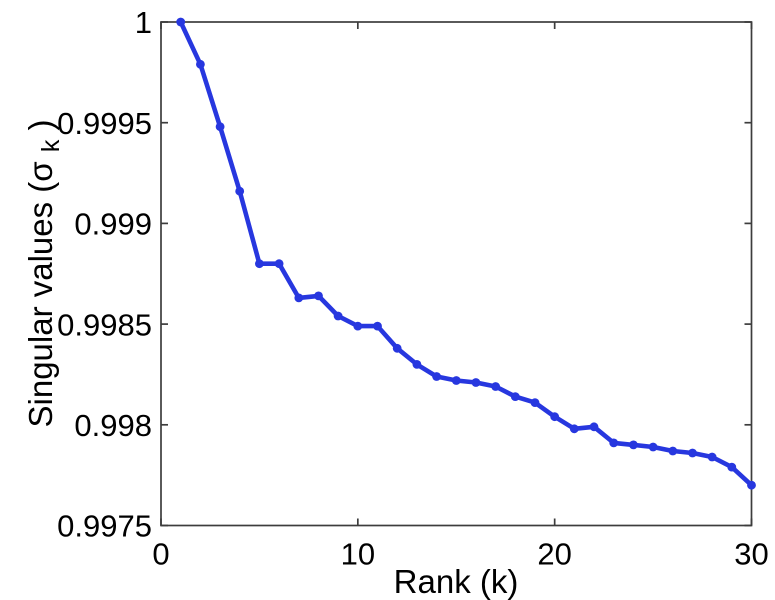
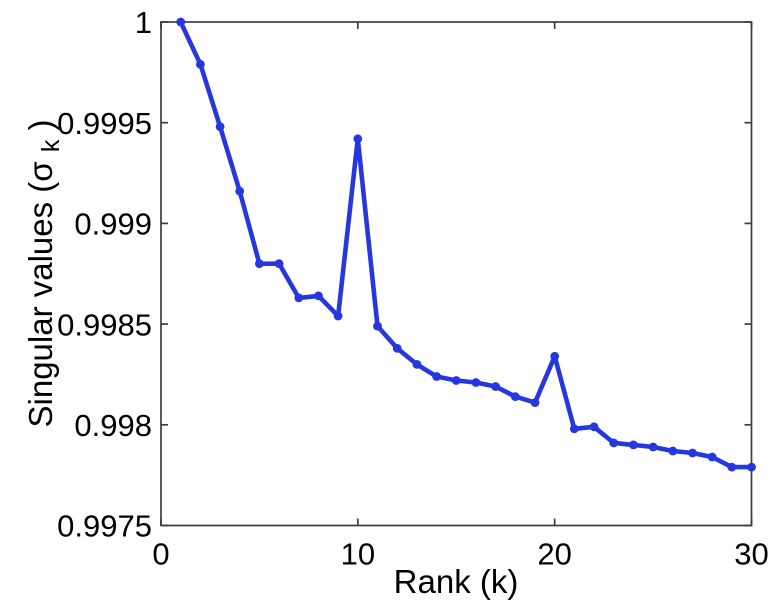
10: 0.99849 -> 0.99942
20: 0.99804 -> 0.99834
30: 0.99770 -> 0.99779
